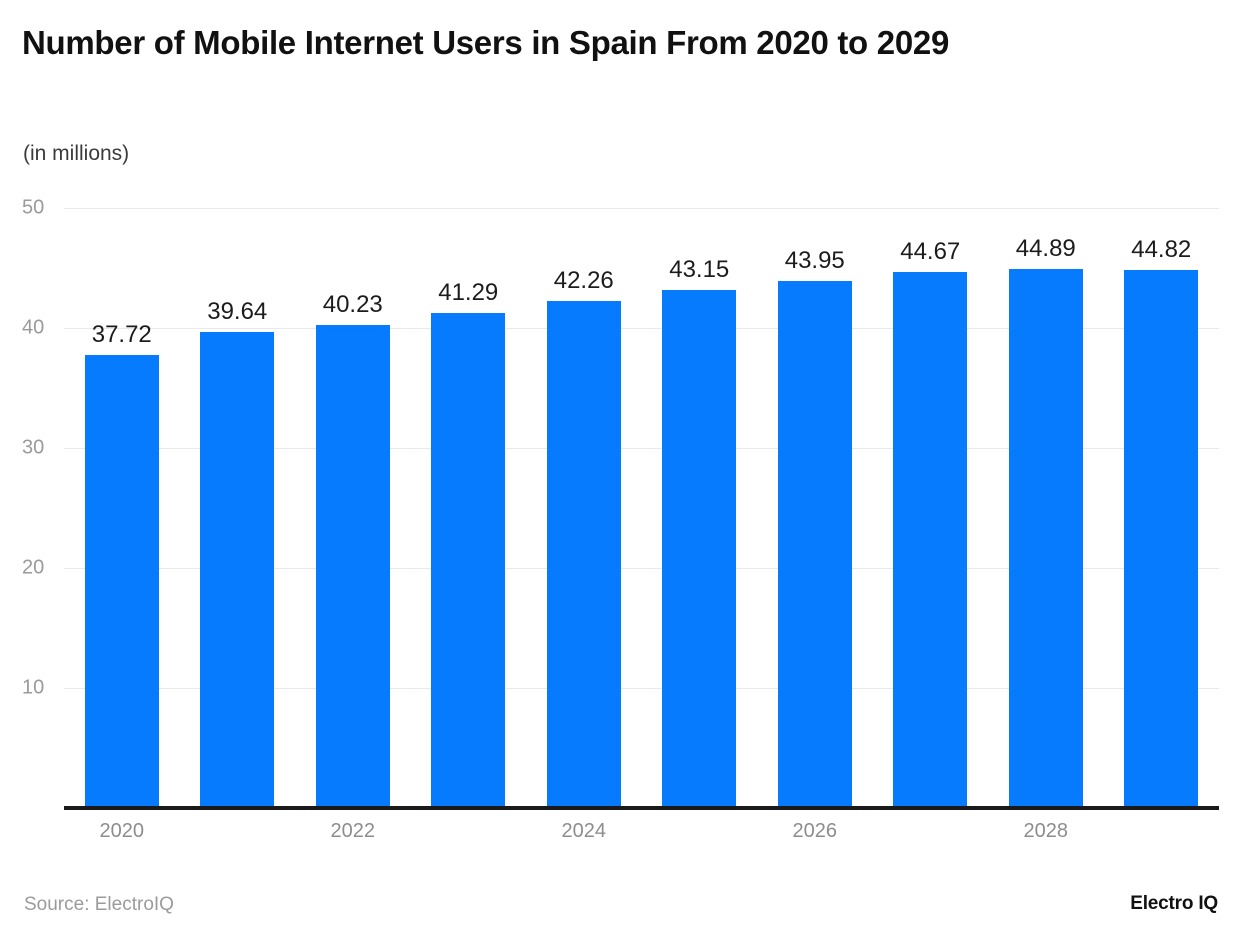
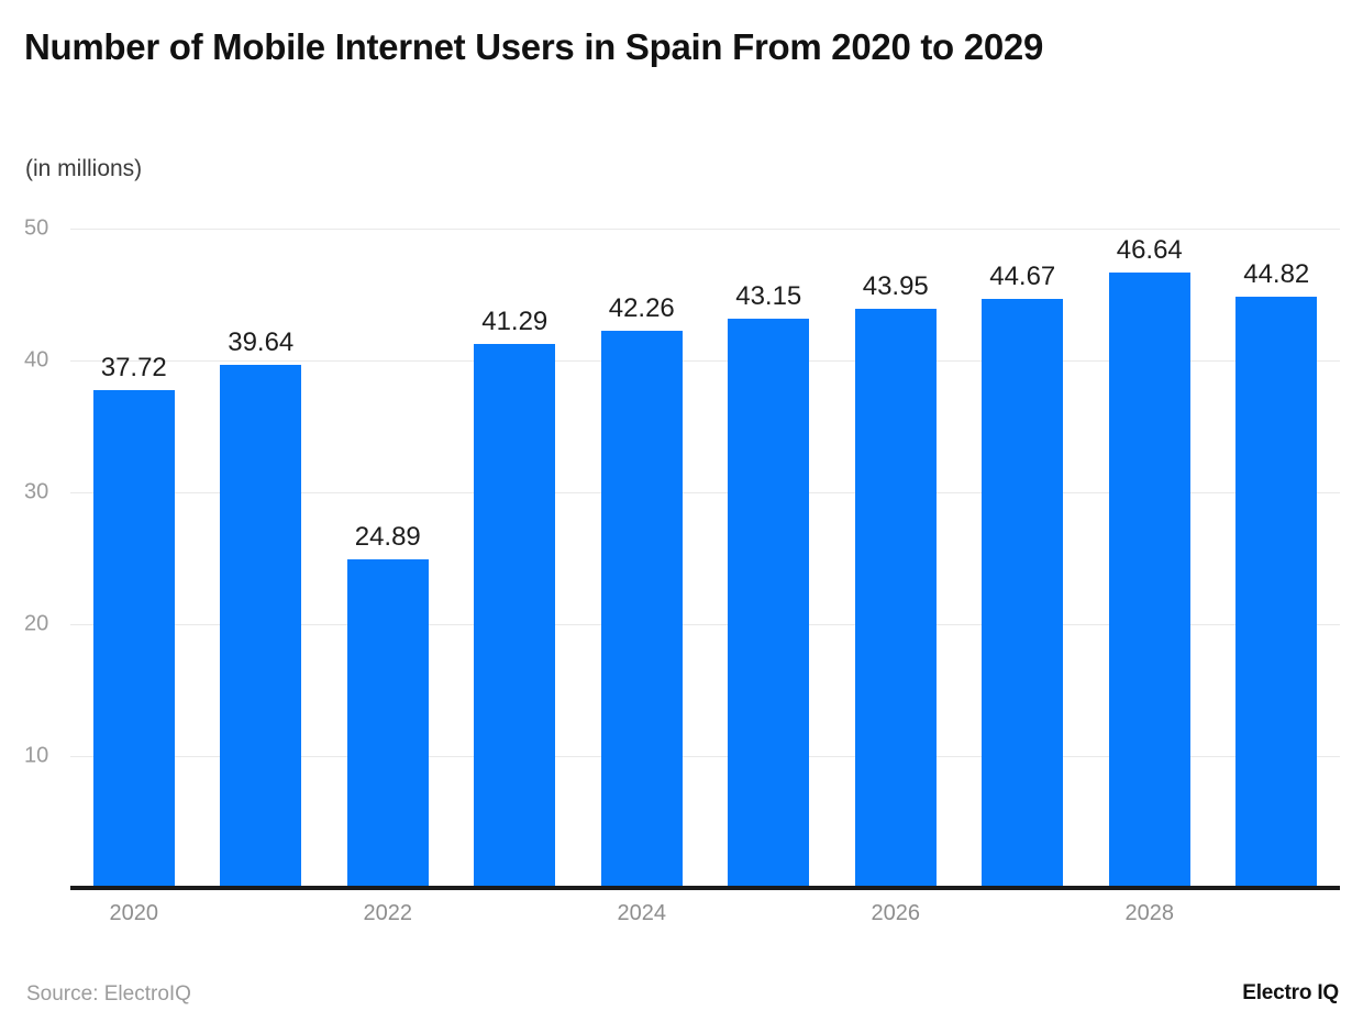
2022: 40.23 -> 24.89
2028: 44.89 -> 46.64
